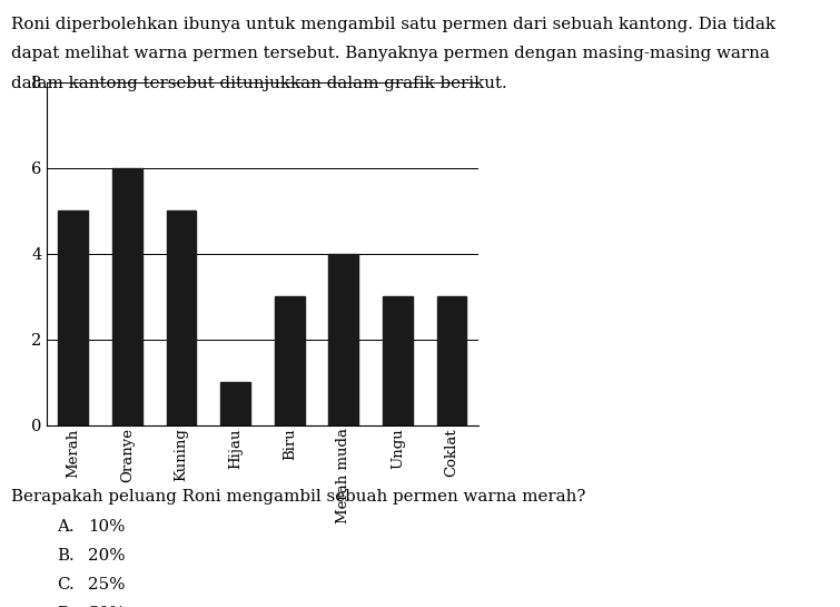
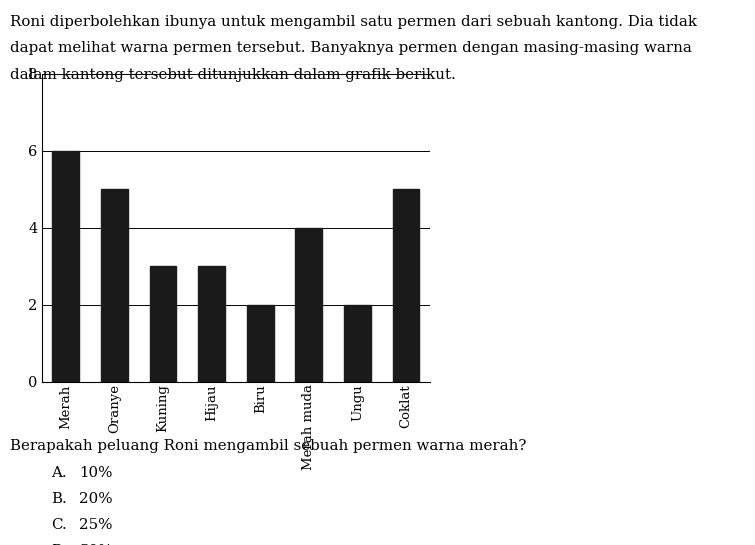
Merah: 5 -> 6
Oranye: 6 -> 5
Kuning: 5 -> 3
Hijau: 1 -> 3
Biru: 3 -> 2
Ungu: 3 -> 2
Coklat: 3 -> 5
